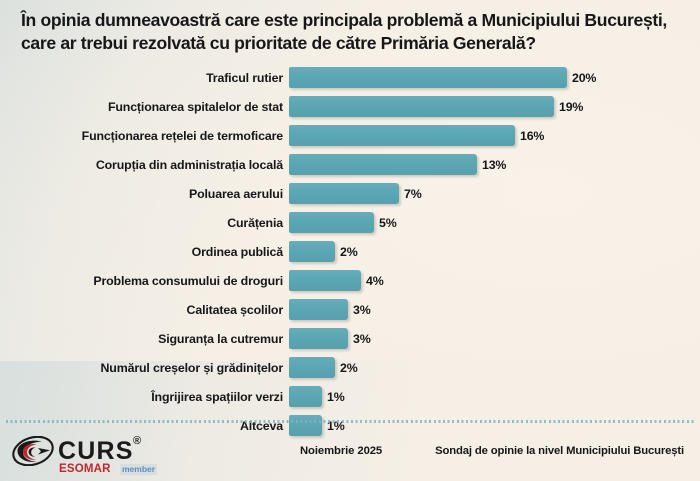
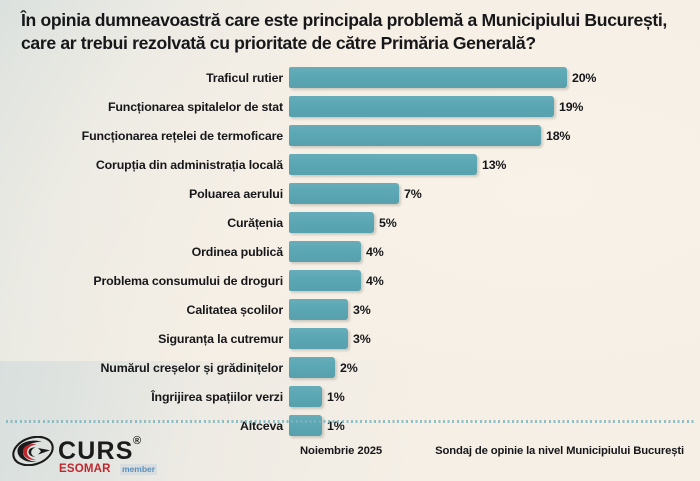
Funcționarea rețelei de termoficare: 16% -> 18%
Ordinea publică: 2% -> 4%
